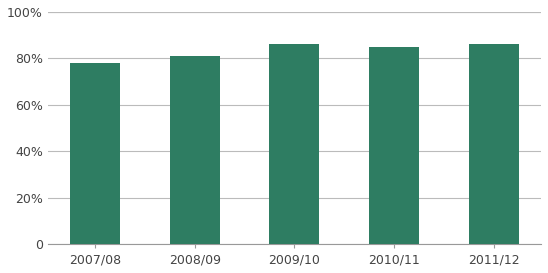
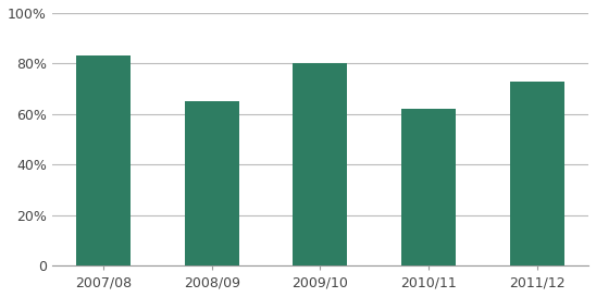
2007/08: 78% -> 83%
2008/09: 81% -> 65%
2009/10: 86% -> 80%
2010/11: 85% -> 62%
2011/12: 86% -> 73%
